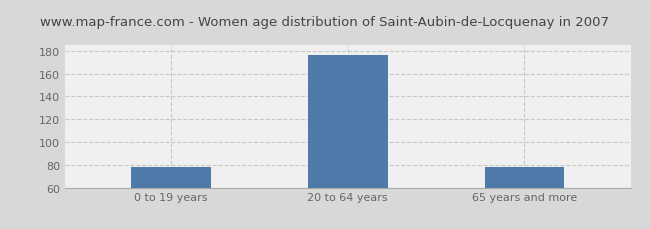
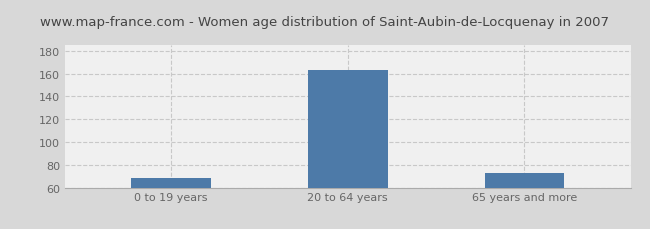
0 to 19 years: 78 -> 68
20 to 64 years: 176 -> 163
65 years and more: 78 -> 73
